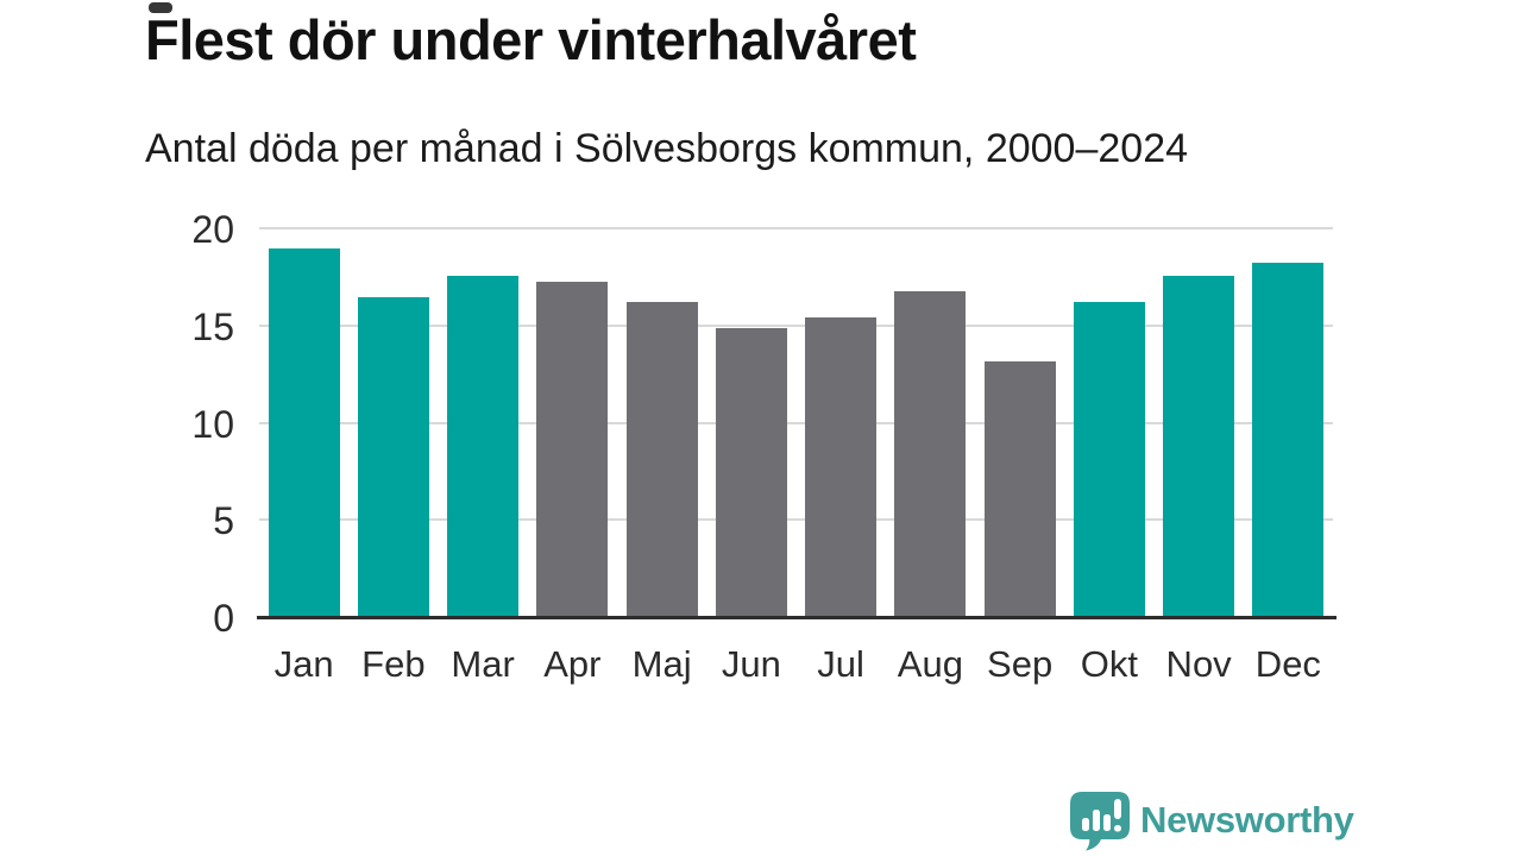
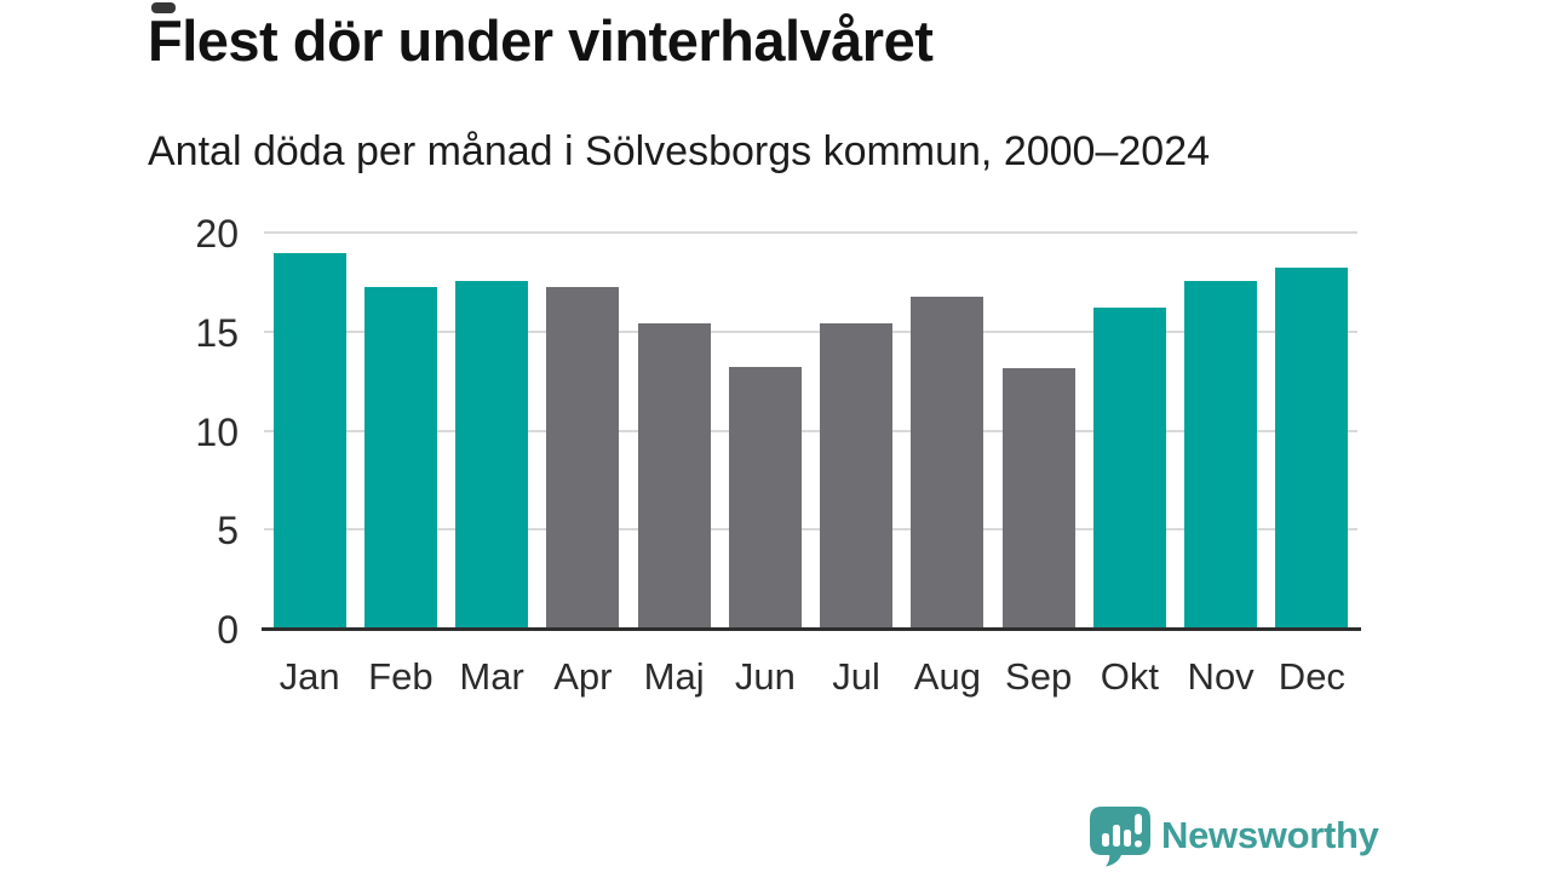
Feb: 16.5 -> 17.3
Maj: 16.3 -> 15.5
Jun: 14.9 -> 13.3
